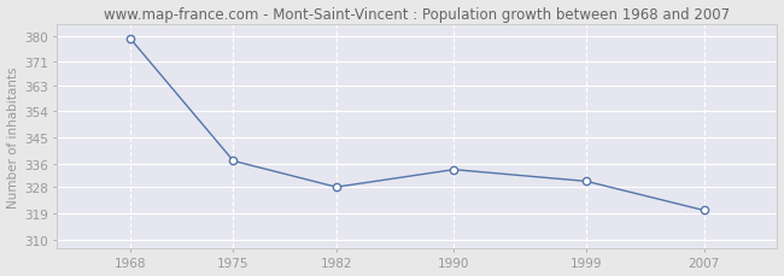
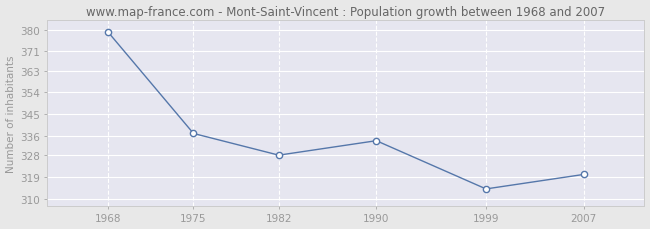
1999: 330 -> 314
